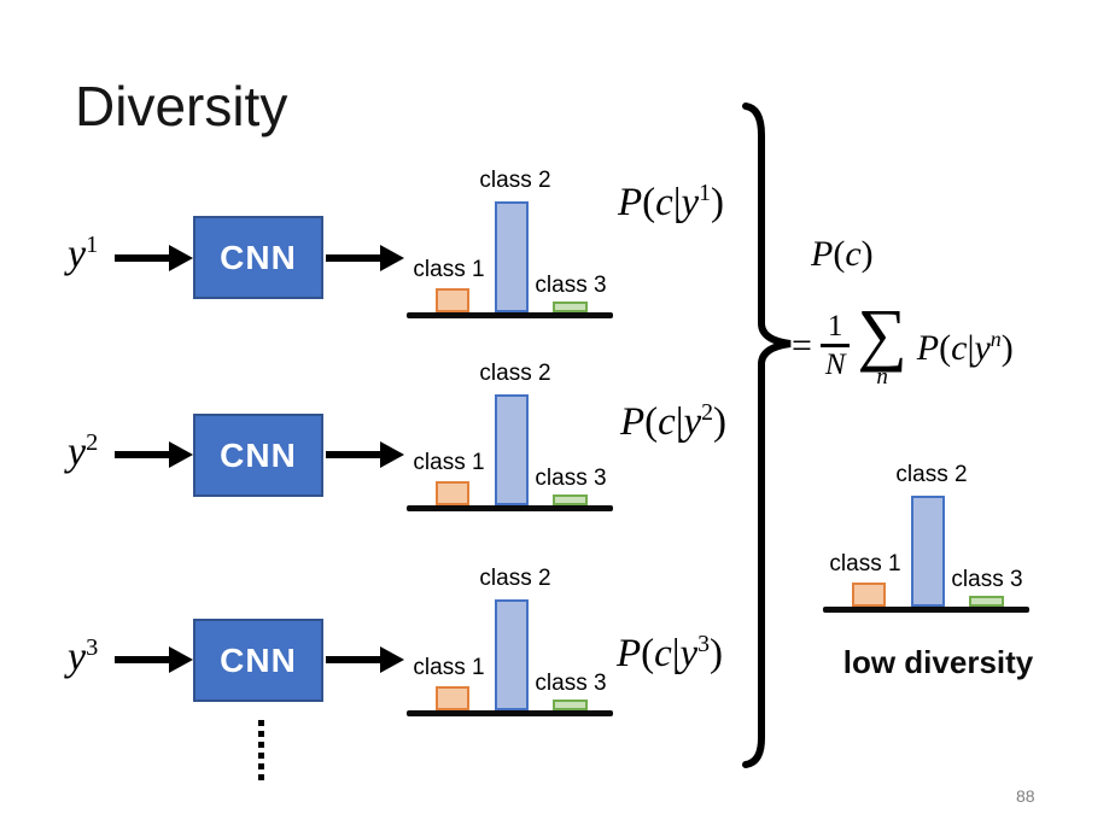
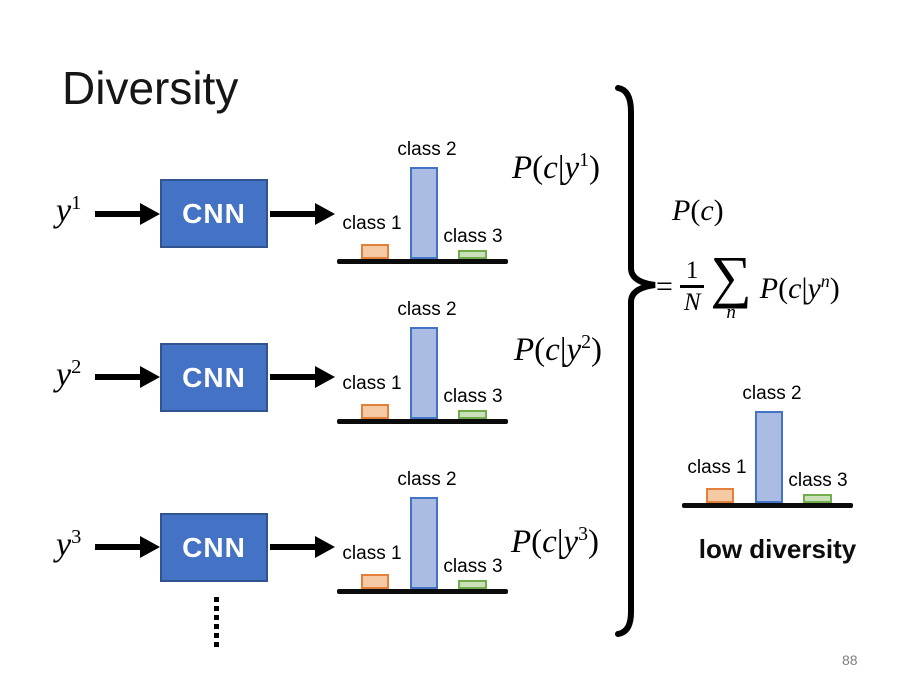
class 1: 0.21 -> 0.16
